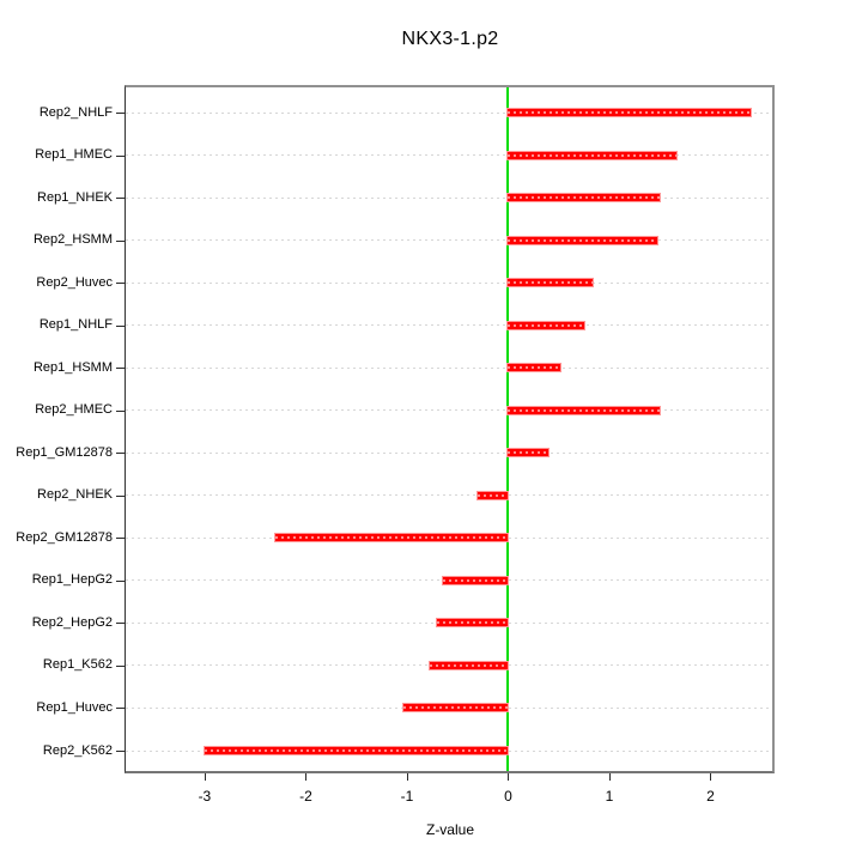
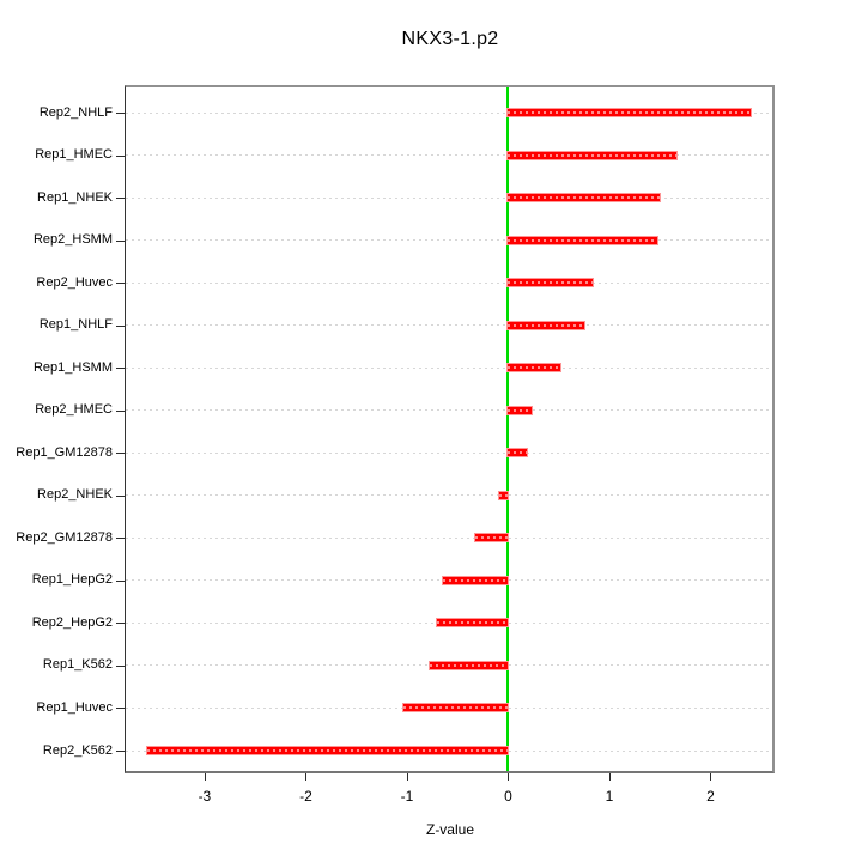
Rep2_HMEC: 1.5 -> 0.2
Rep1_GM12878: 0.4 -> 0.2
Rep2_NHEK: -0.3 -> -0.1
Rep2_GM12878: -2.3 -> -0.3
Rep2_K562: -3.0 -> -3.6
